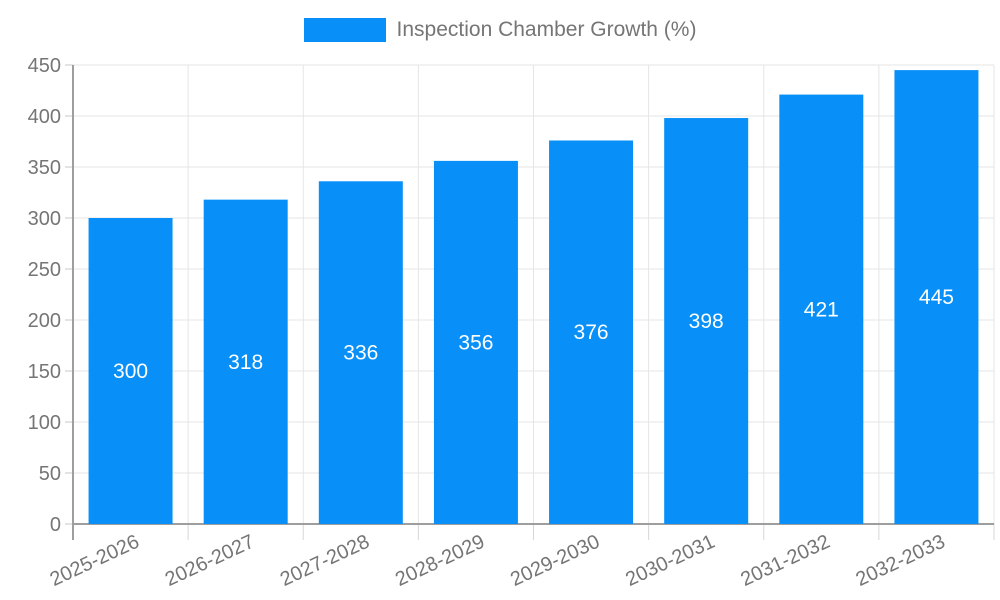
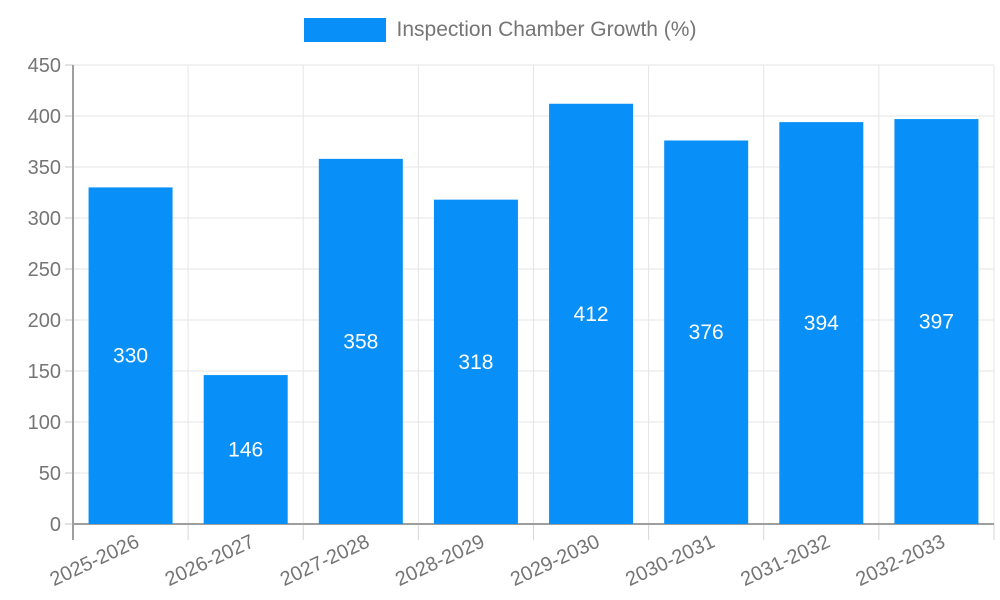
2025-2026: 300 -> 330
2026-2027: 318 -> 146
2027-2028: 336 -> 358
2028-2029: 356 -> 318
2029-2030: 376 -> 412
2030-2031: 398 -> 376
2031-2032: 421 -> 394
2032-2033: 445 -> 397
